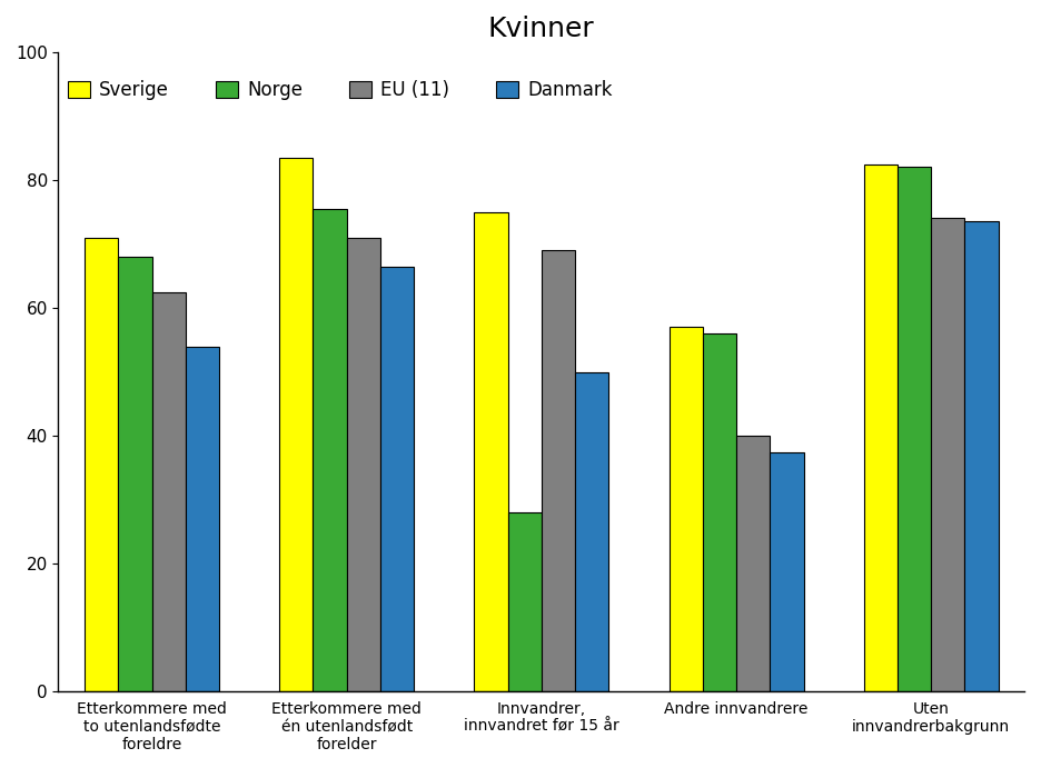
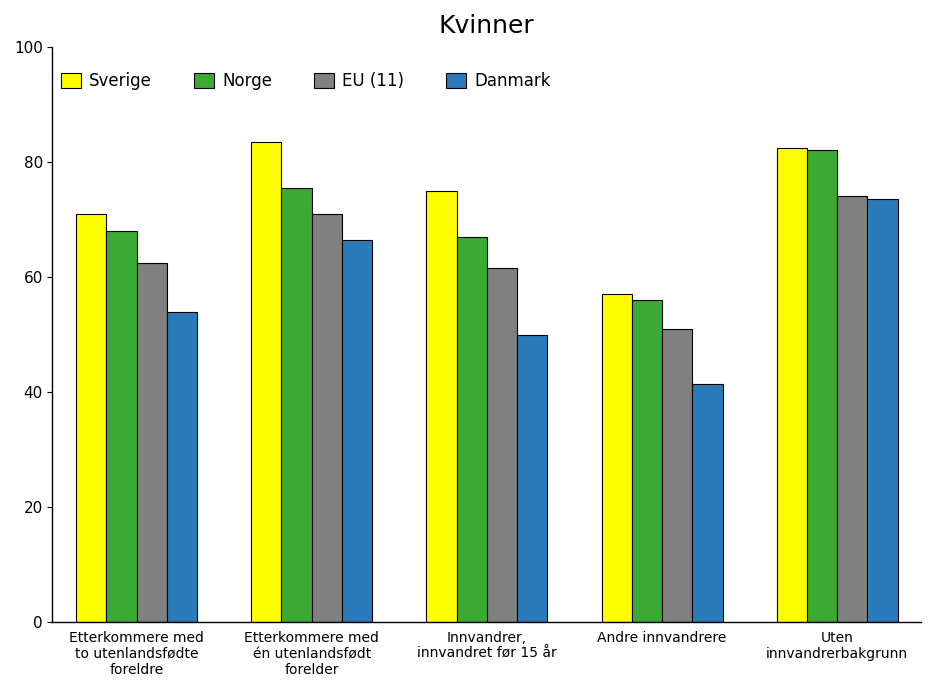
Norge/Innvandrer, innvandret før 15 år: 28.0 -> 67.0
EU (11)/Innvandrer, innvandret før 15 år: 69.0 -> 61.5
EU (11)/Andre innvandrere: 40.0 -> 51.0
Danmark/Andre innvandrere: 37.4 -> 41.5
